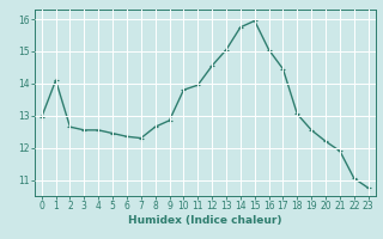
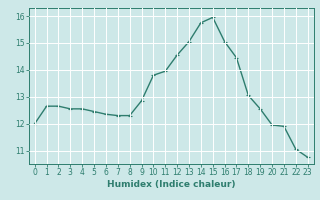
0: 12.95 -> 12.00
1: 14.10 -> 12.65
8: 12.65 -> 12.30
20: 12.20 -> 11.95
